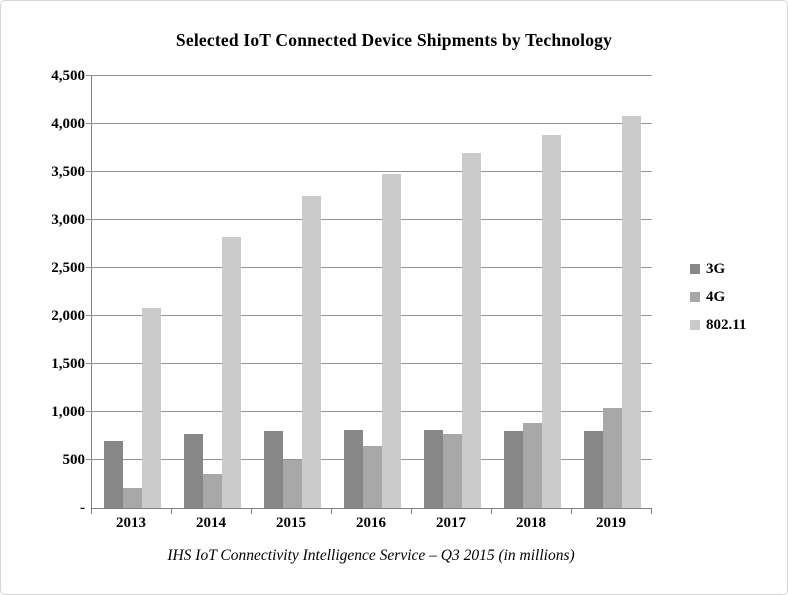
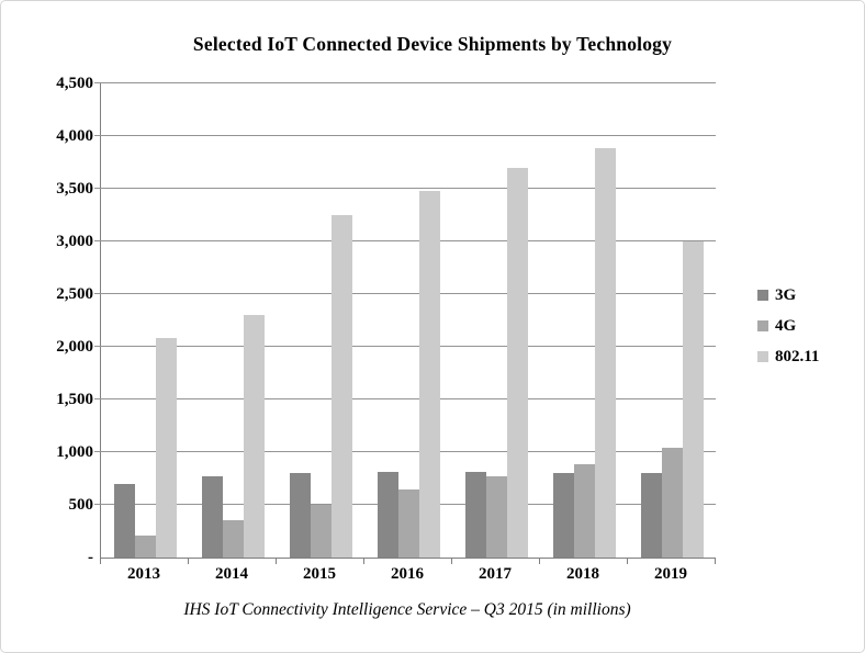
802.11/2014: 2800 -> 2300
802.11/2019: 4100 -> 3000
